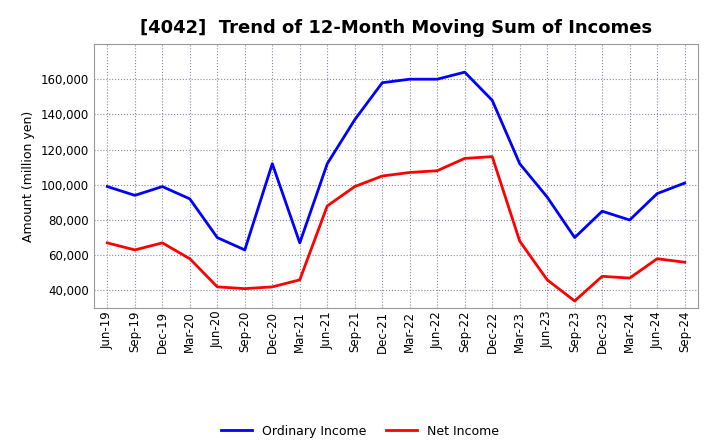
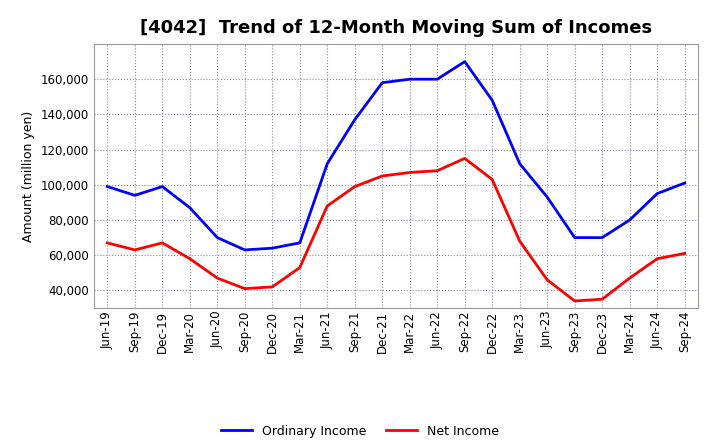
Ordinary Income/Mar-20: 92,000 -> 87,000
Net Income/Jun-20: 42,000 -> 47,000
Ordinary Income/Dec-20: 112,000 -> 64,000
Net Income/Mar-21: 46,000 -> 53,000
Ordinary Income/Sep-22: 164,000 -> 170,000
Net Income/Dec-22: 116,000 -> 103,000
Ordinary Income/Dec-23: 85,000 -> 70,000
Net Income/Dec-23: 48,000 -> 35,000
Net Income/Sep-24: 56,000 -> 61,000
